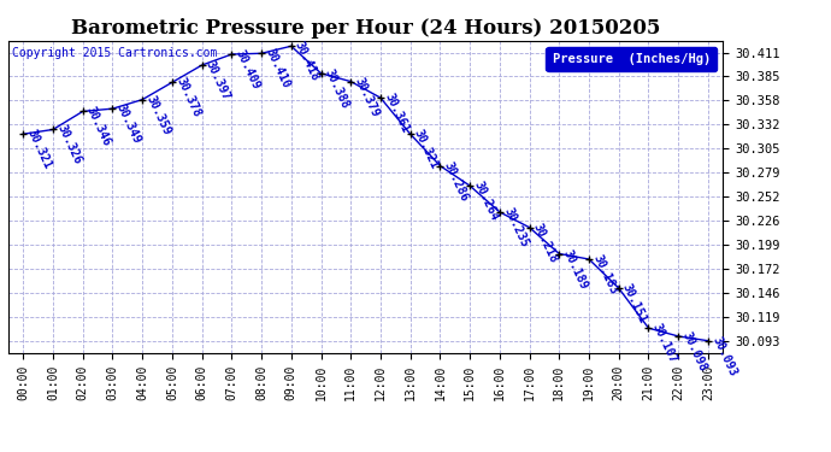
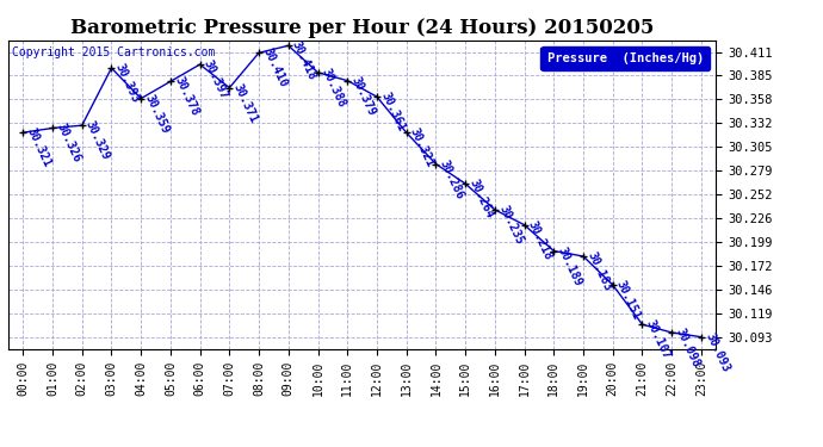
02:00: 30.346 -> 30.329
03:00: 30.349 -> 30.393
07:00: 30.409 -> 30.371
